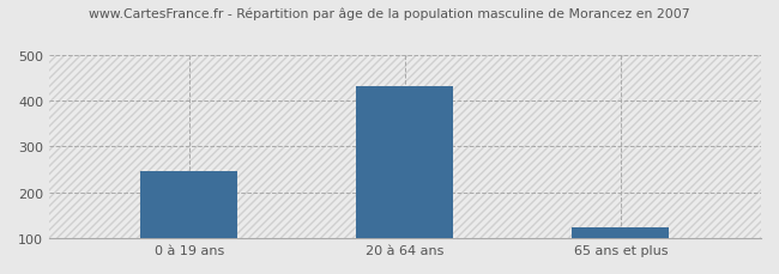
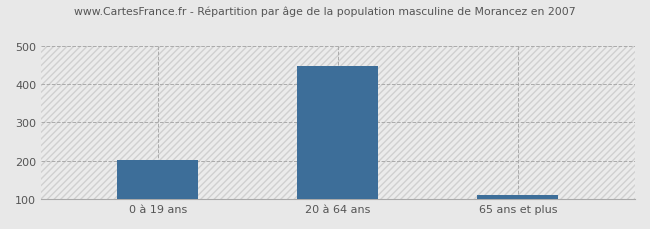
0 à 19 ans: 245 -> 203
20 à 64 ans: 430 -> 446
65 ans et plus: 125 -> 110
